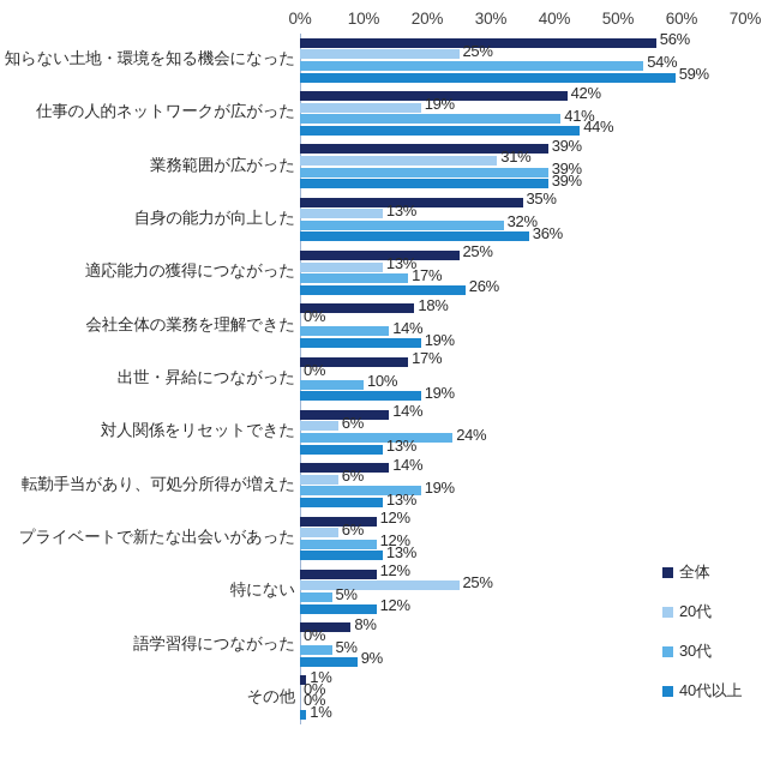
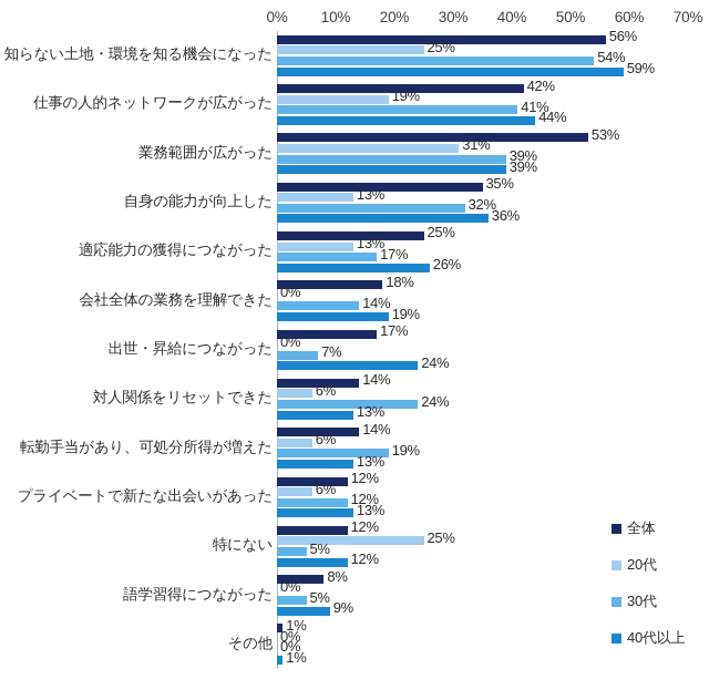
全体/業務範囲が広がった: 39% -> 53%
30代/出世・昇給につながった: 10% -> 7%
40代以上/出世・昇給につながった: 19% -> 24%
